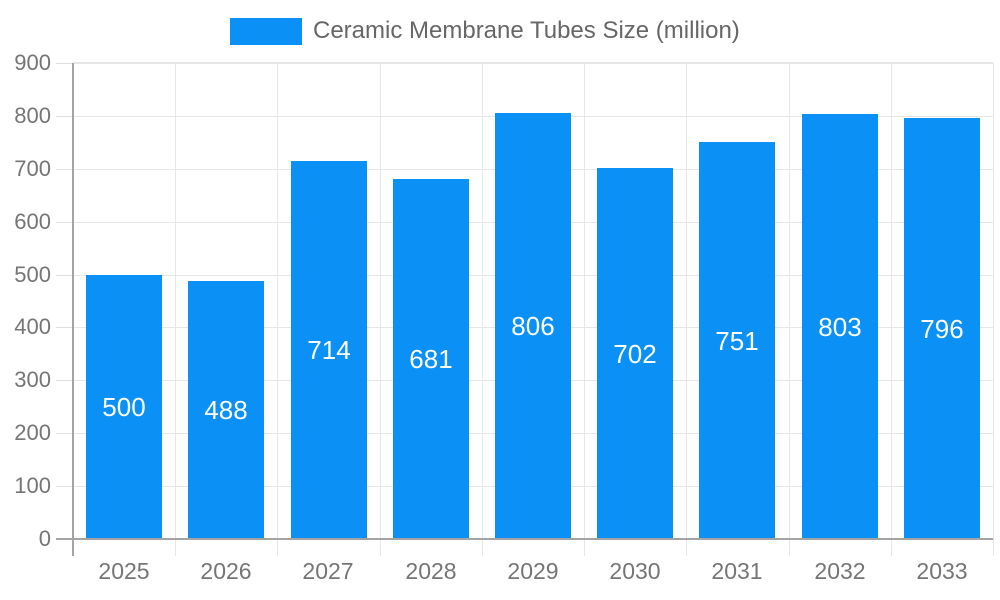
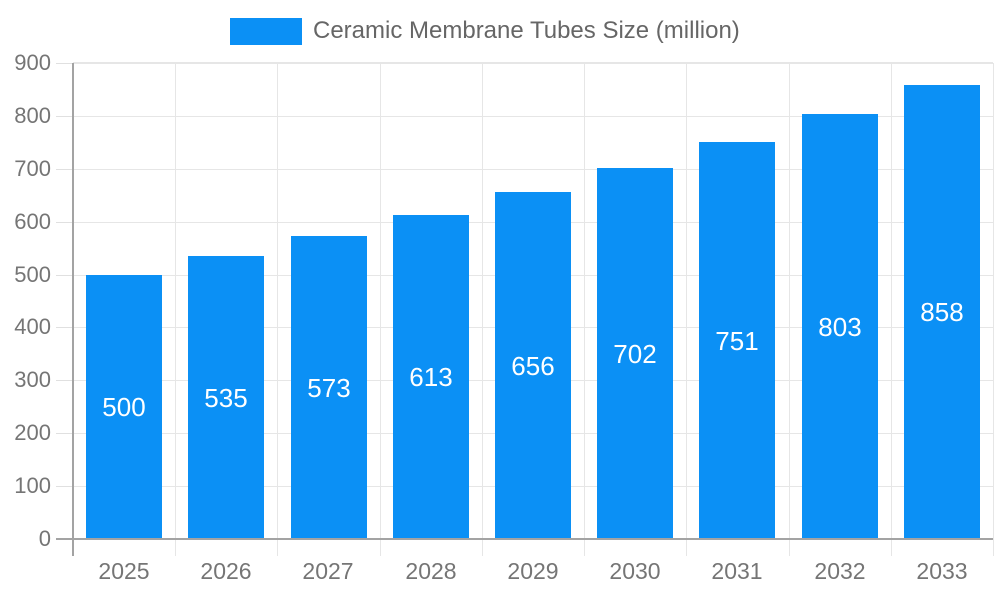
2026: 488 -> 535
2027: 714 -> 573
2028: 681 -> 613
2029: 806 -> 656
2033: 796 -> 858
